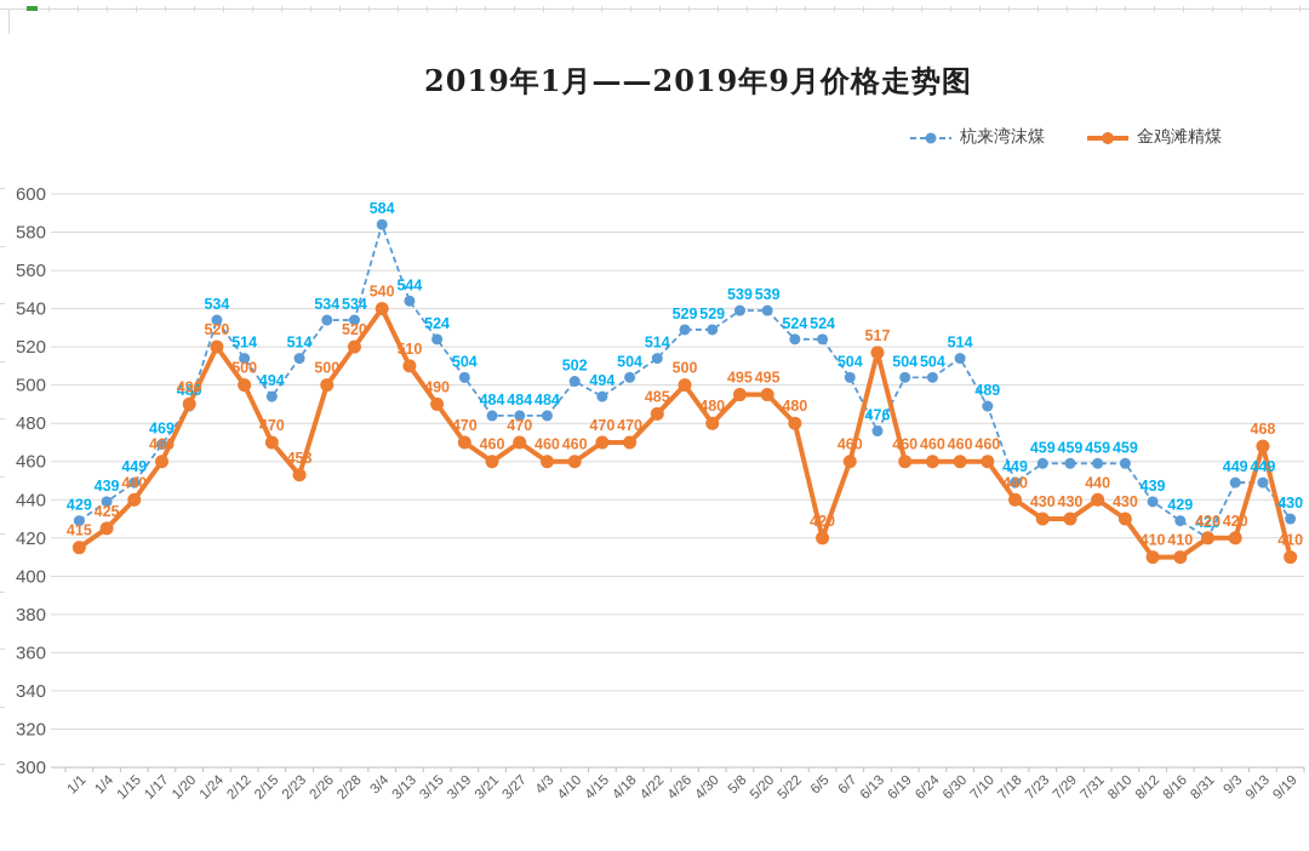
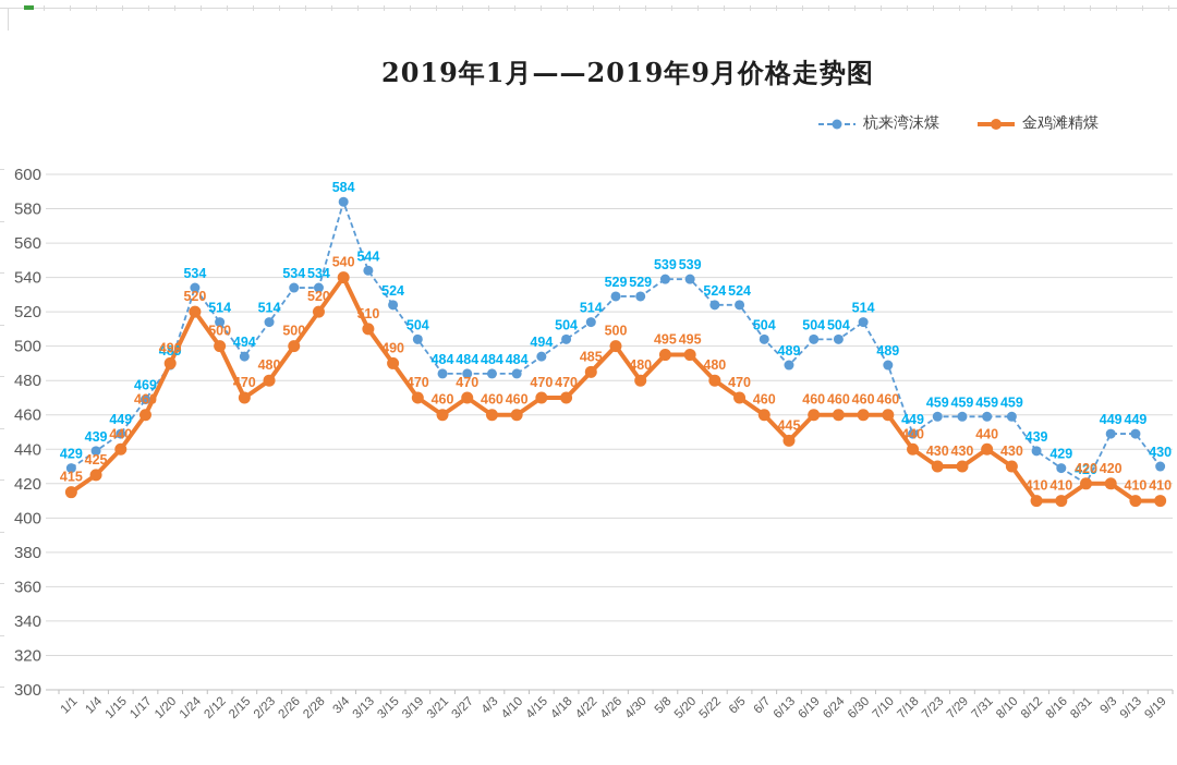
金鸡滩精煤/2/23: 453 -> 480
杭来湾沫煤/4/10: 502 -> 484
金鸡滩精煤/6/5: 420 -> 470
杭来湾沫煤/6/13: 476 -> 489
金鸡滩精煤/6/13: 517 -> 445
金鸡滩精煤/9/13: 468 -> 410
